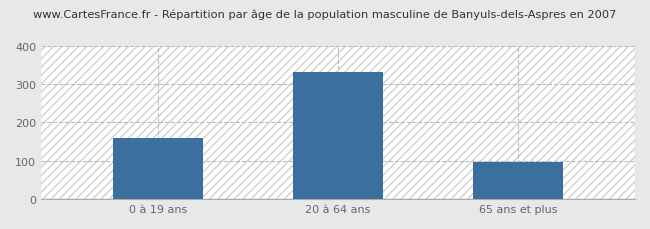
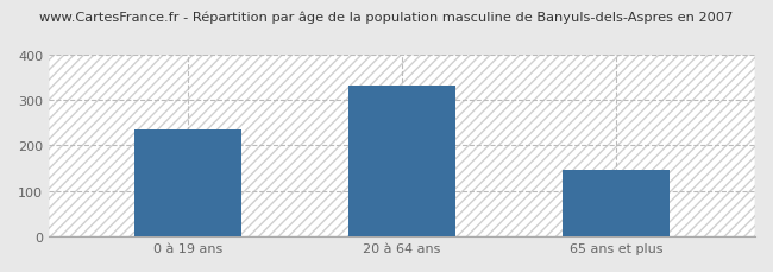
0 à 19 ans: 158 -> 235
65 ans et plus: 96 -> 145
